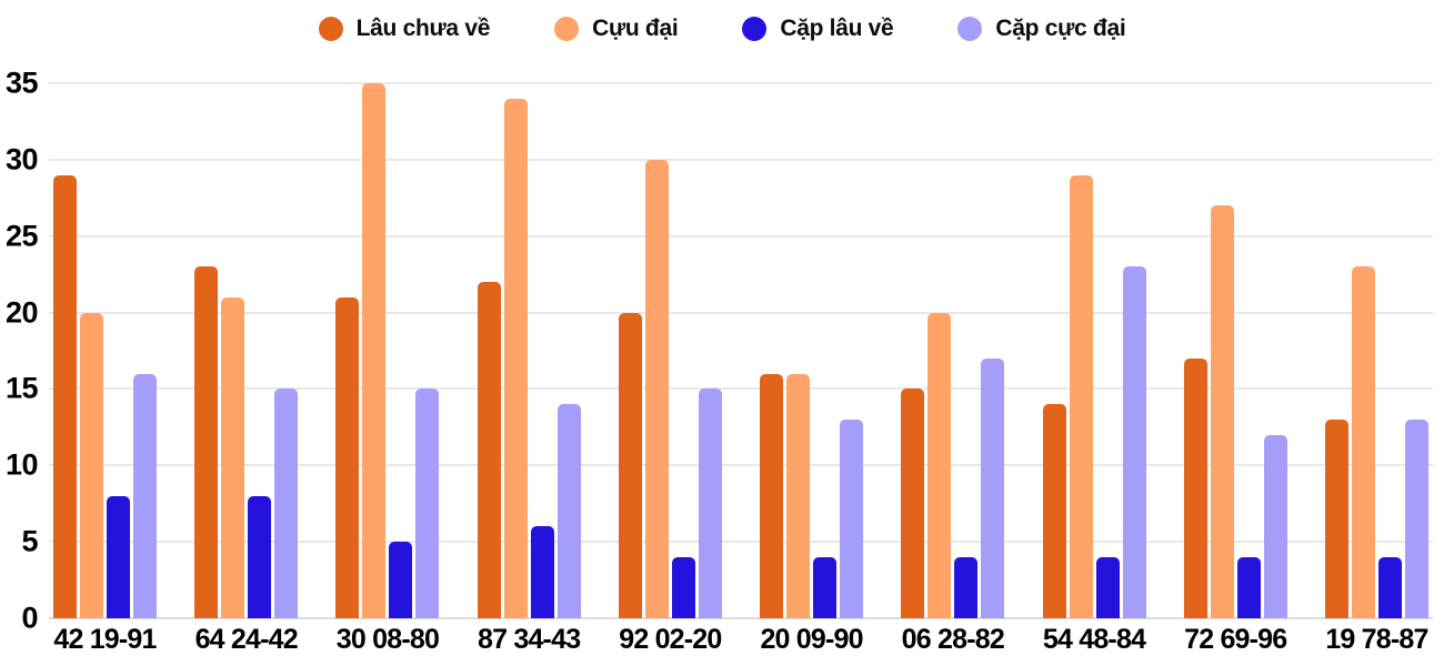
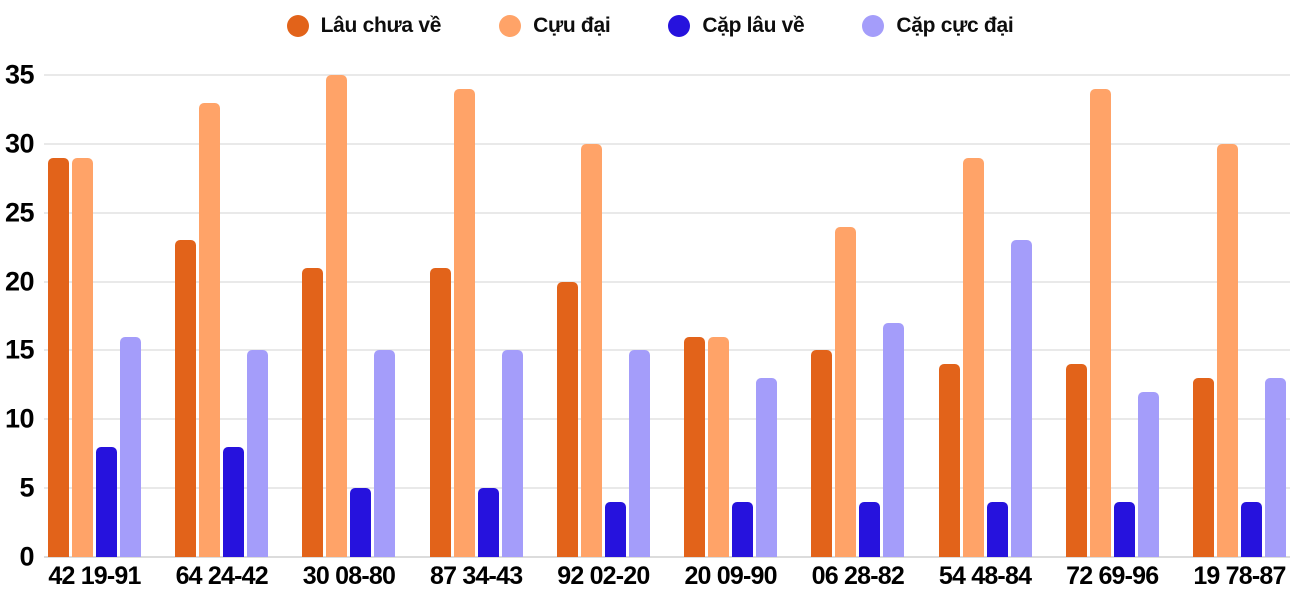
Cựu đại/42 19-91: 20 -> 29
Cựu đại/64 24-42: 21 -> 33
Lâu chưa về/87 34-43: 22 -> 21
Cặp lâu về/87 34-43: 6 -> 5
Cặp cực đại/87 34-43: 14 -> 15
Cựu đại/06 28-82: 20 -> 24
Lâu chưa về/72 69-96: 17 -> 14
Cựu đại/72 69-96: 27 -> 34
Cựu đại/19 78-87: 23 -> 30
